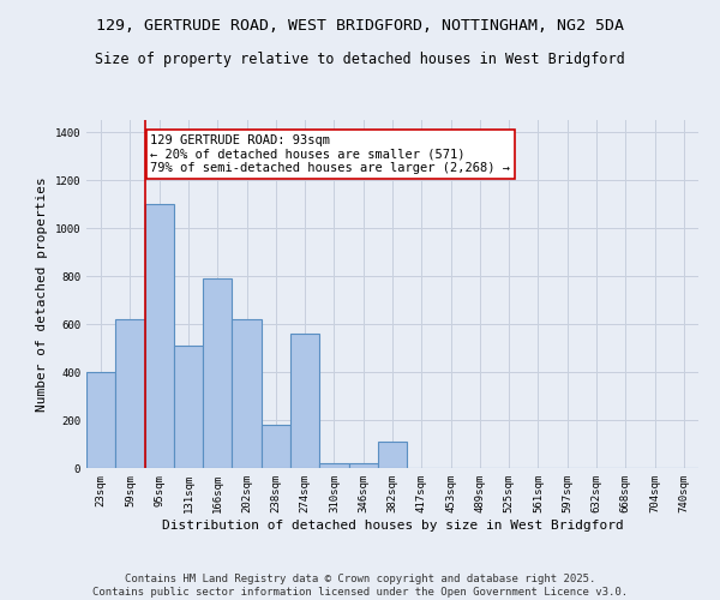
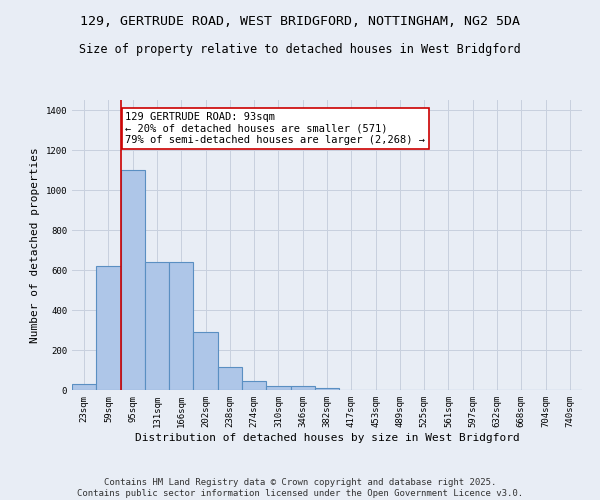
23sqm: 400 -> 30
131sqm: 510 -> 640
166sqm: 790 -> 640
202sqm: 620 -> 290
238sqm: 180 -> 120
274sqm: 560 -> 40
382sqm: 110 -> 10
